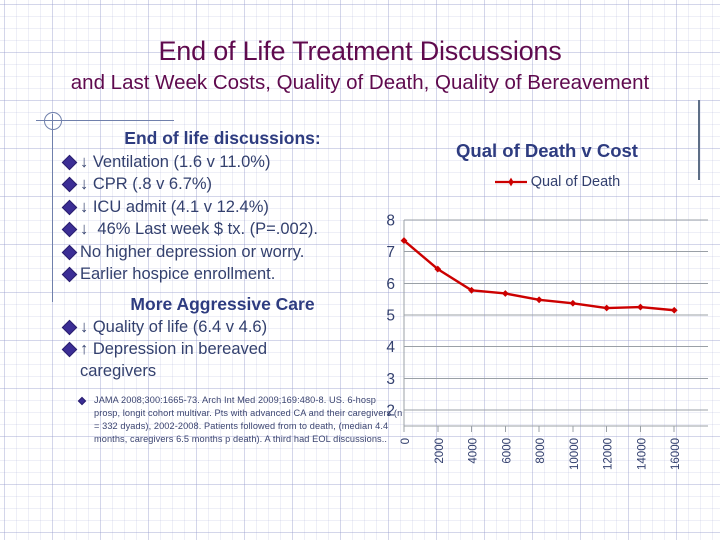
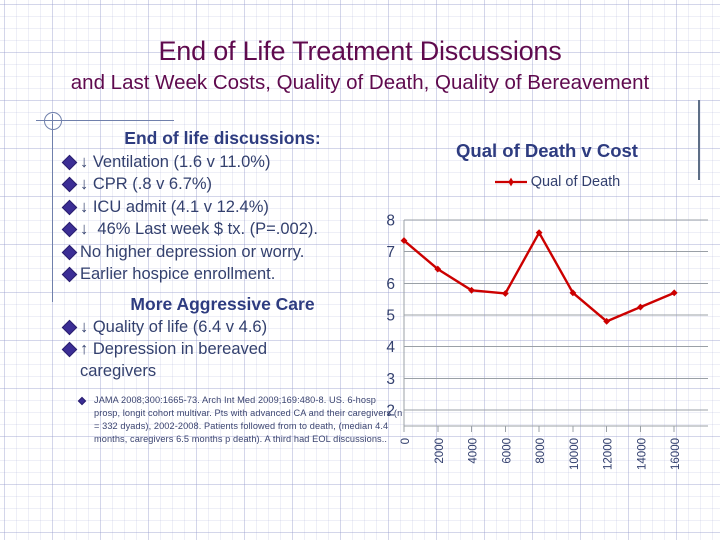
8000: 5.5 -> 7.6
10000: 5.4 -> 5.7
12000: 5.2 -> 4.8
16000: 5.2 -> 5.7
